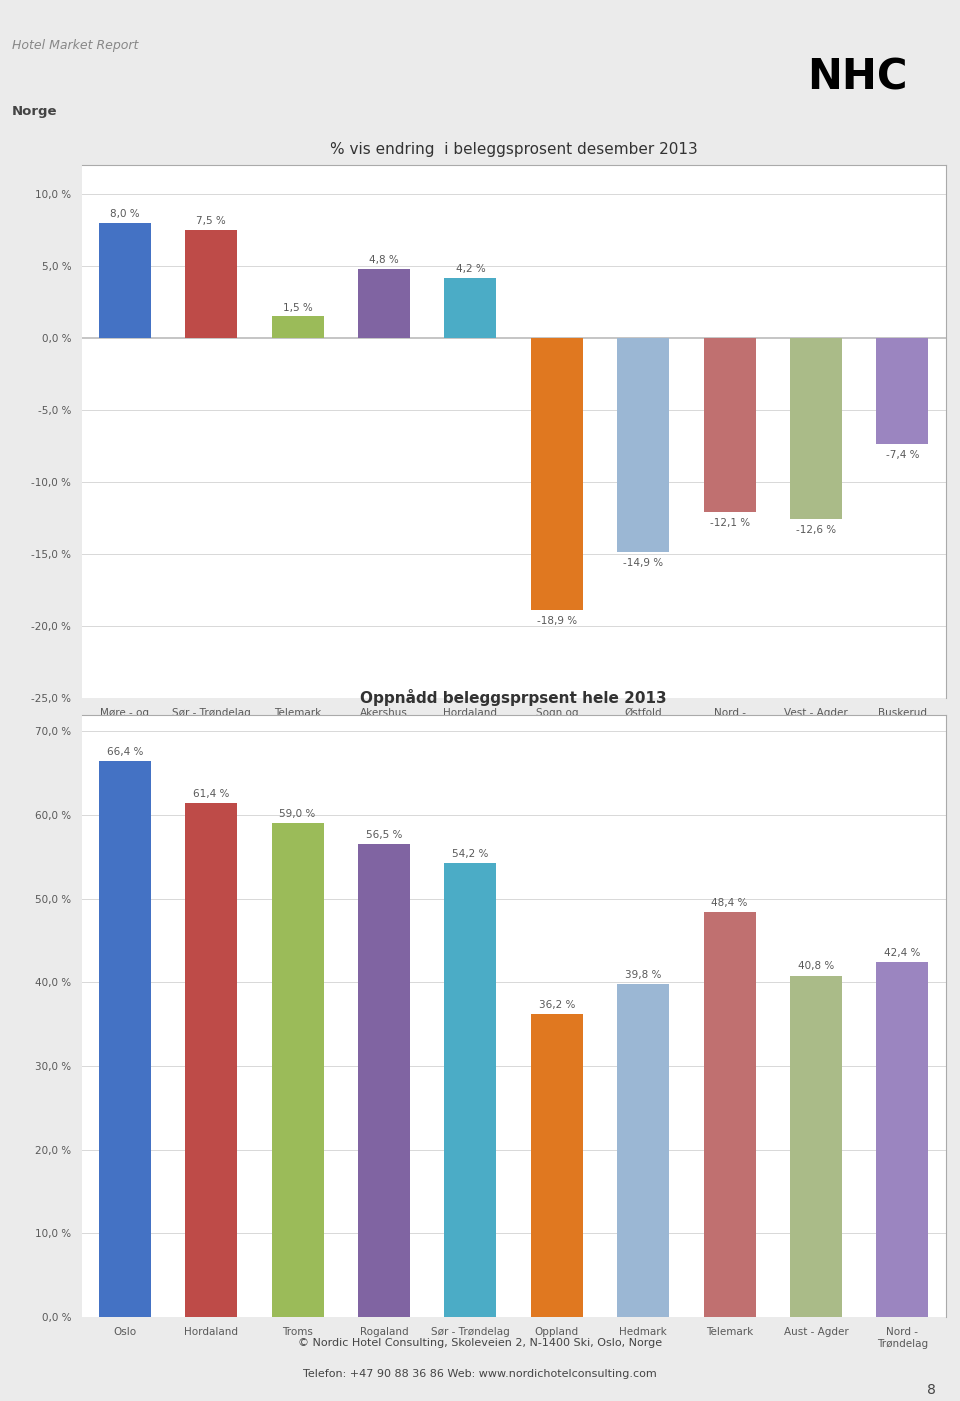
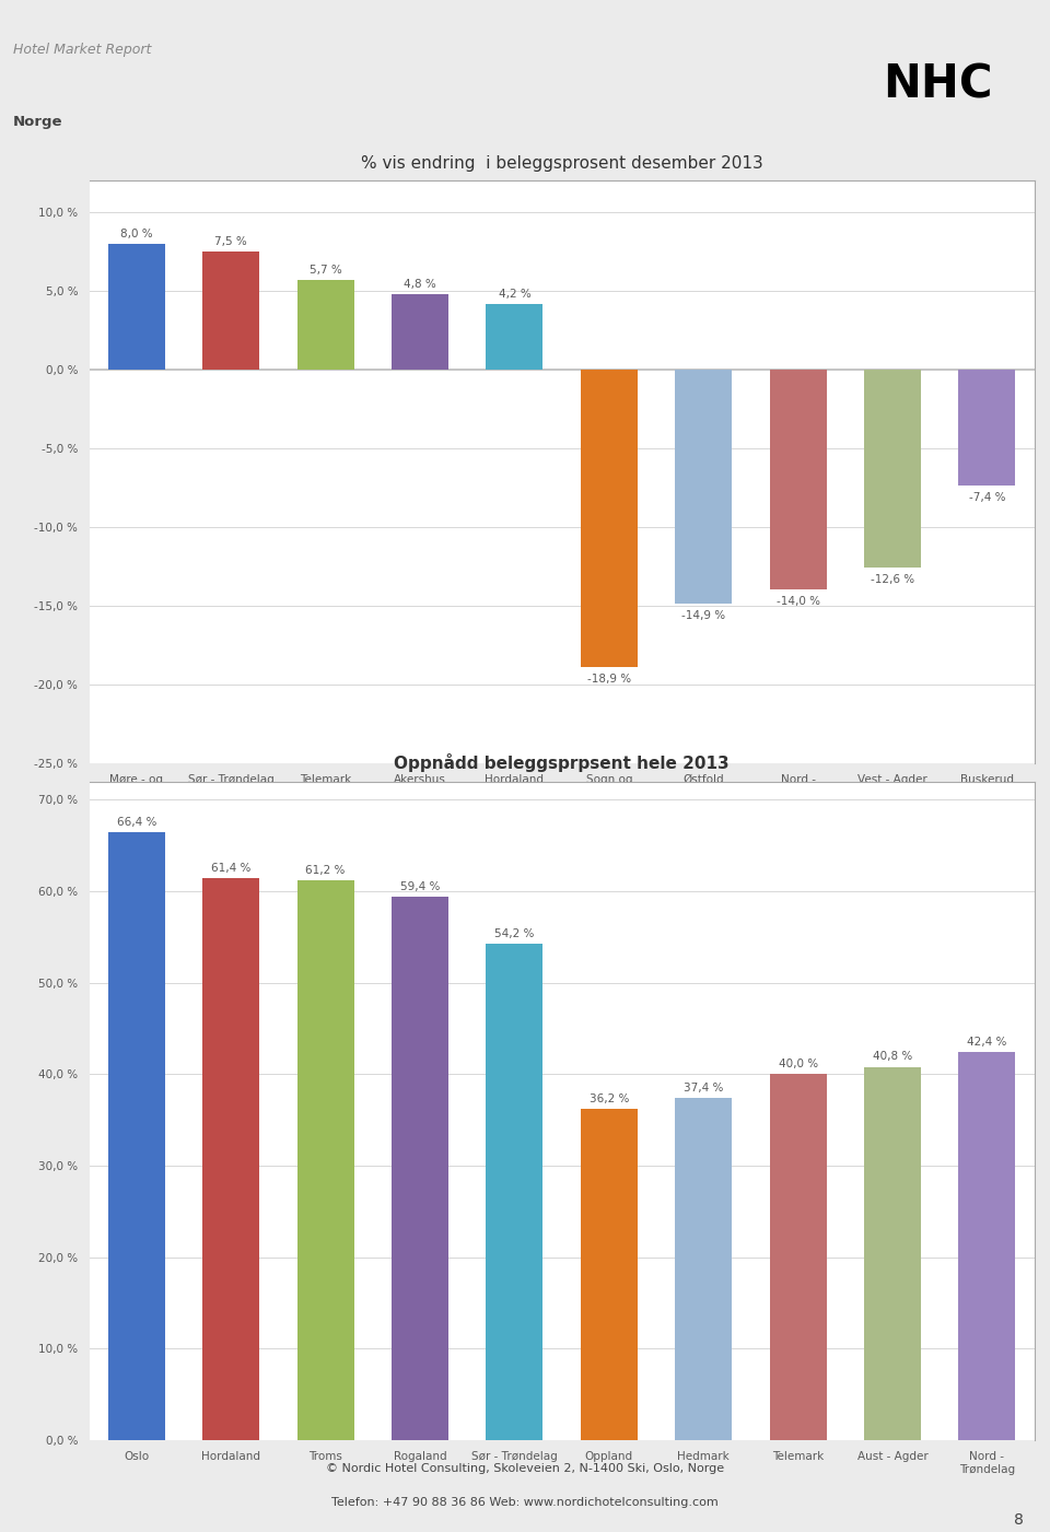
% vis endring i beleggsprosent desember 2013/Telemark: 1,5 -> 5,7
% vis endring i beleggsprosent desember 2013/Nord - Trøndelag: -12,1 -> -14,0
Oppnådd beleggsprpsent hele 2013/Troms: 59,0 -> 61,2
Oppnådd beleggsprpsent hele 2013/Rogaland: 56,5 -> 59,4
Oppnådd beleggsprpsent hele 2013/Hedmark: 39,8 -> 37,4
Oppnådd beleggsprpsent hele 2013/Telemark: 48,4 -> 40,0
